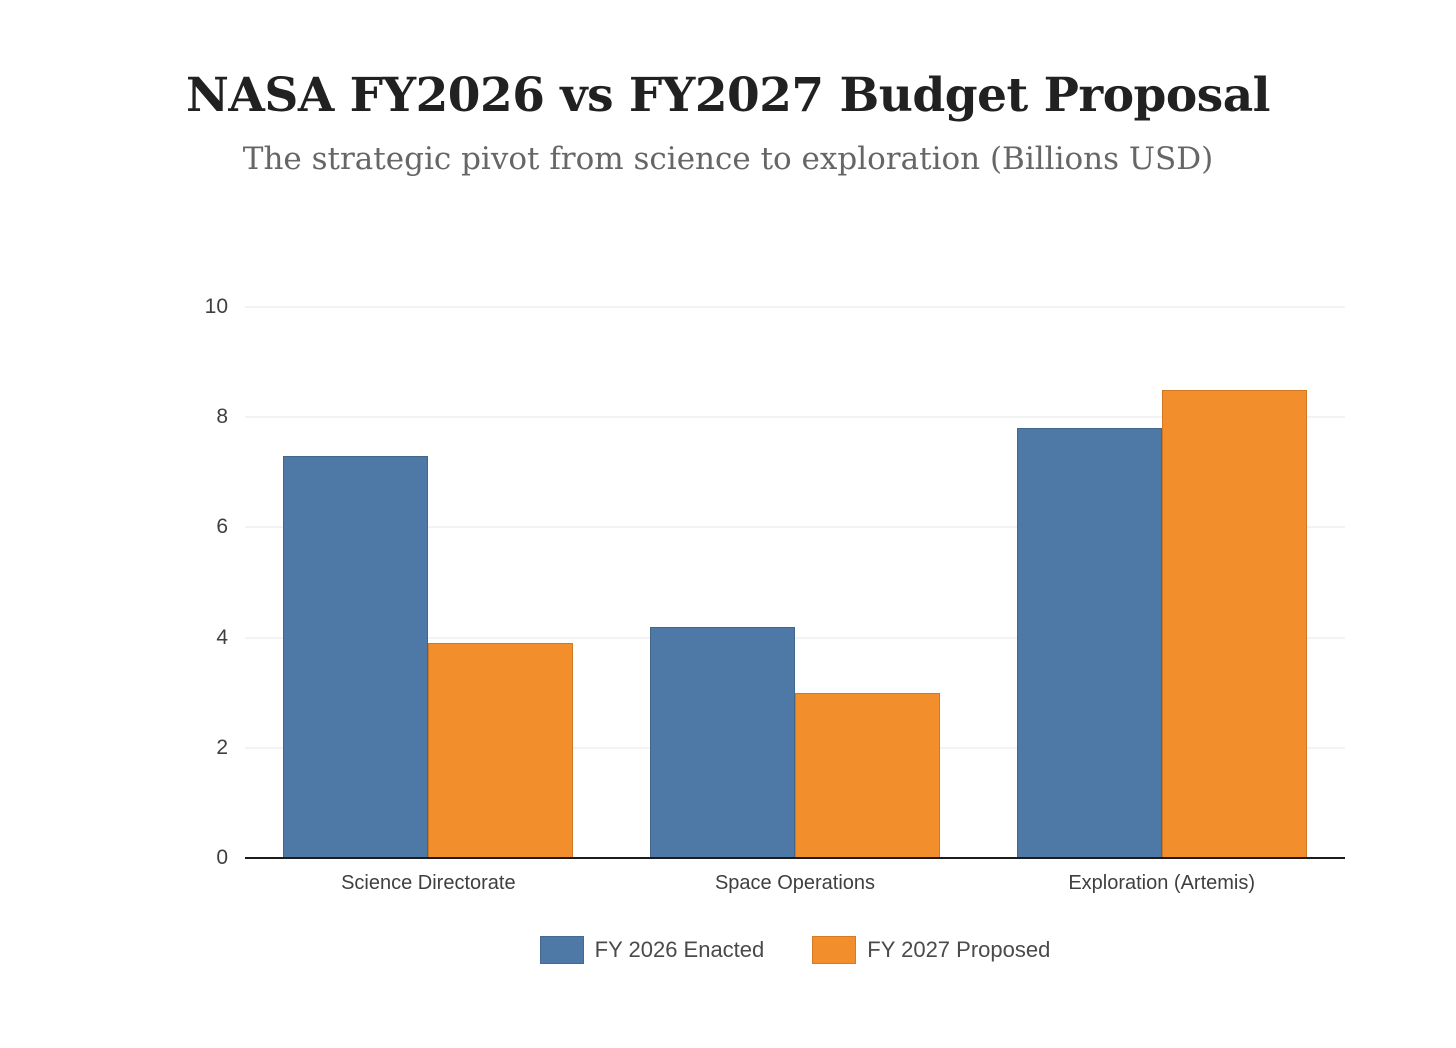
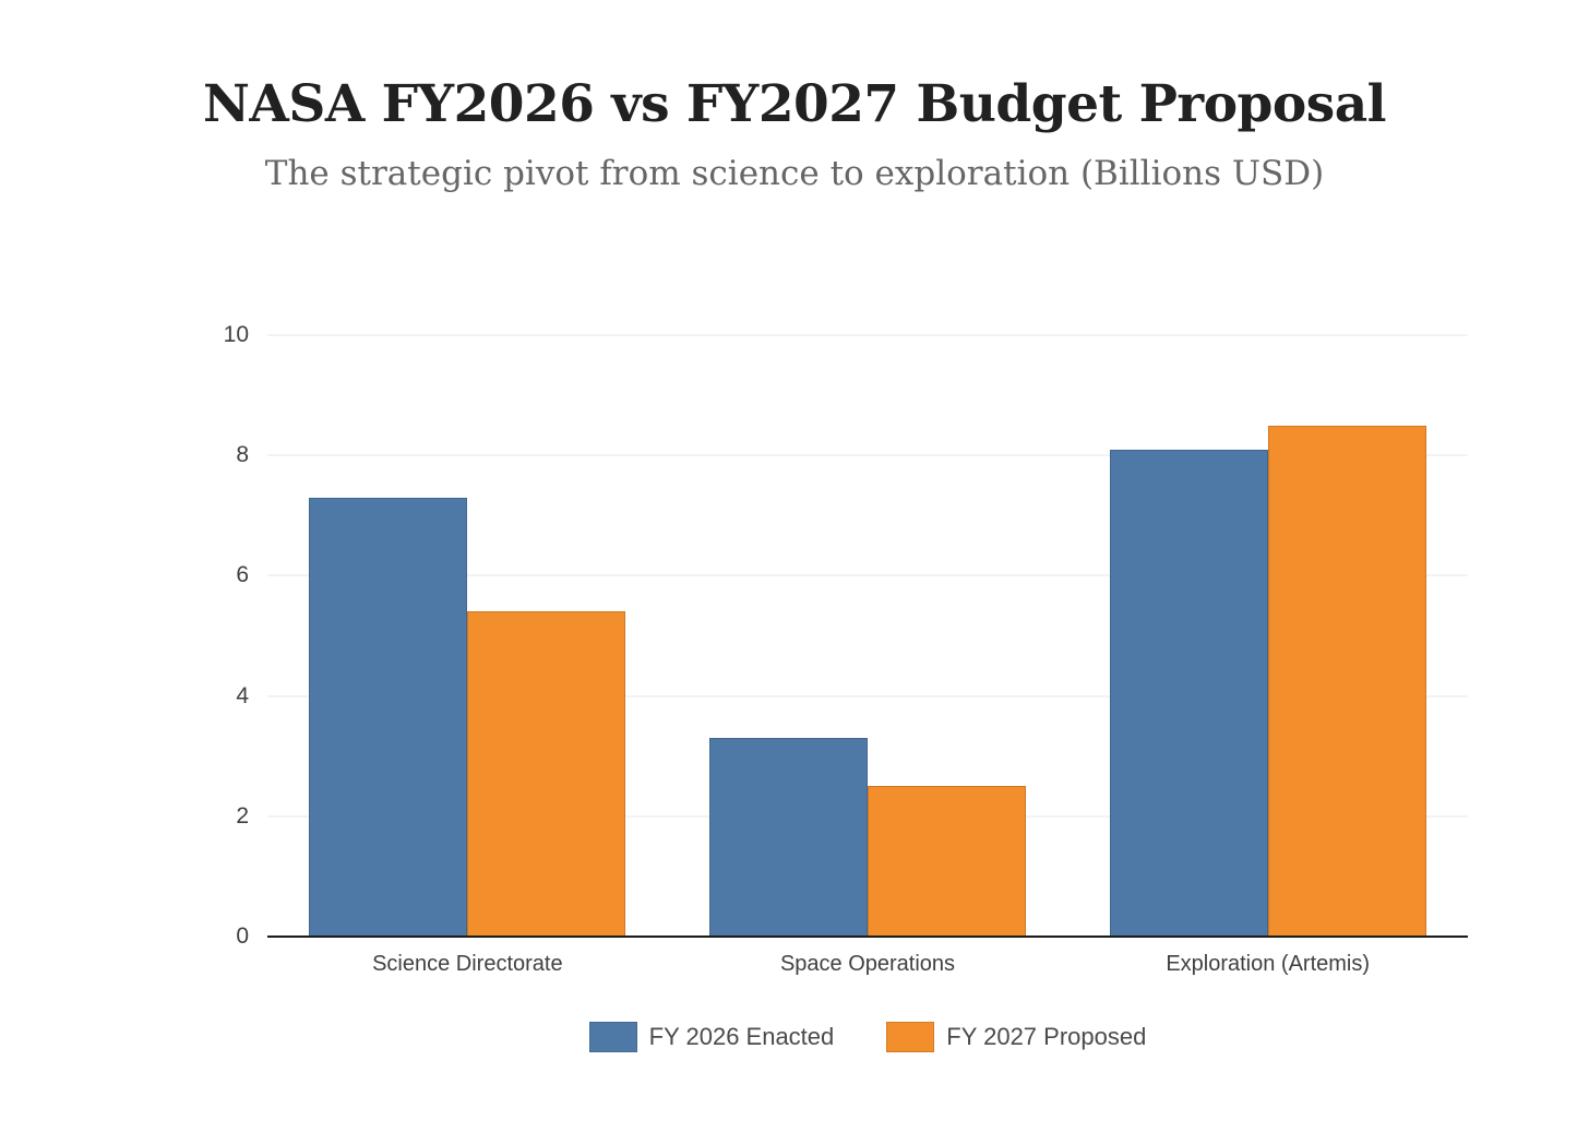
FY 2027 Proposed/Science Directorate: 3.9 -> 5.4
FY 2026 Enacted/Space Operations: 4.2 -> 3.3
FY 2027 Proposed/Space Operations: 3.0 -> 2.5
FY 2026 Enacted/Exploration (Artemis): 7.8 -> 8.1
